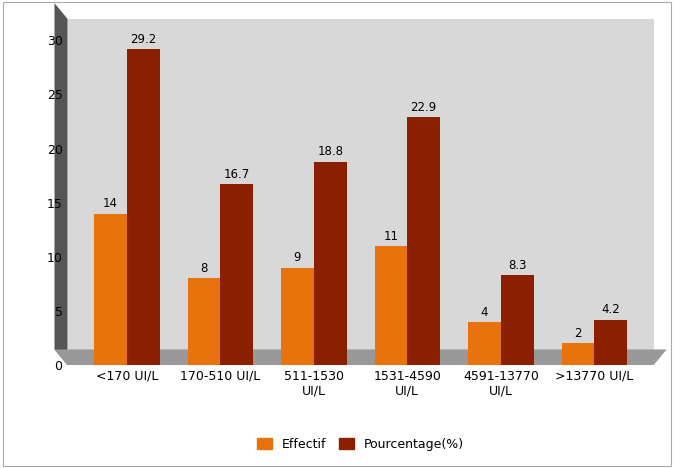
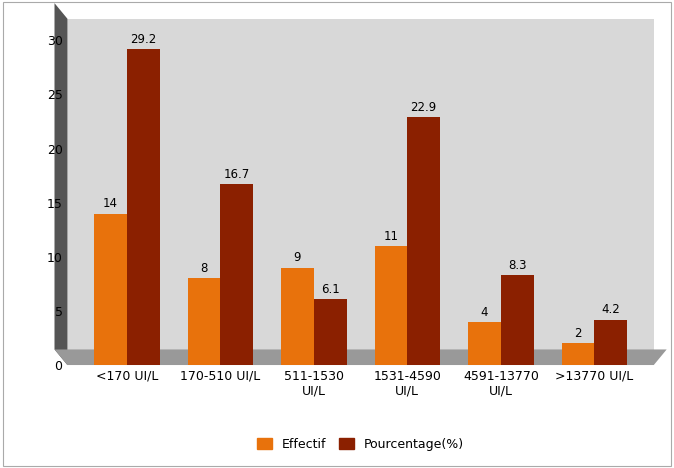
Pourcentage(%)/511-1530 UI/L: 18.8 -> 6.1
